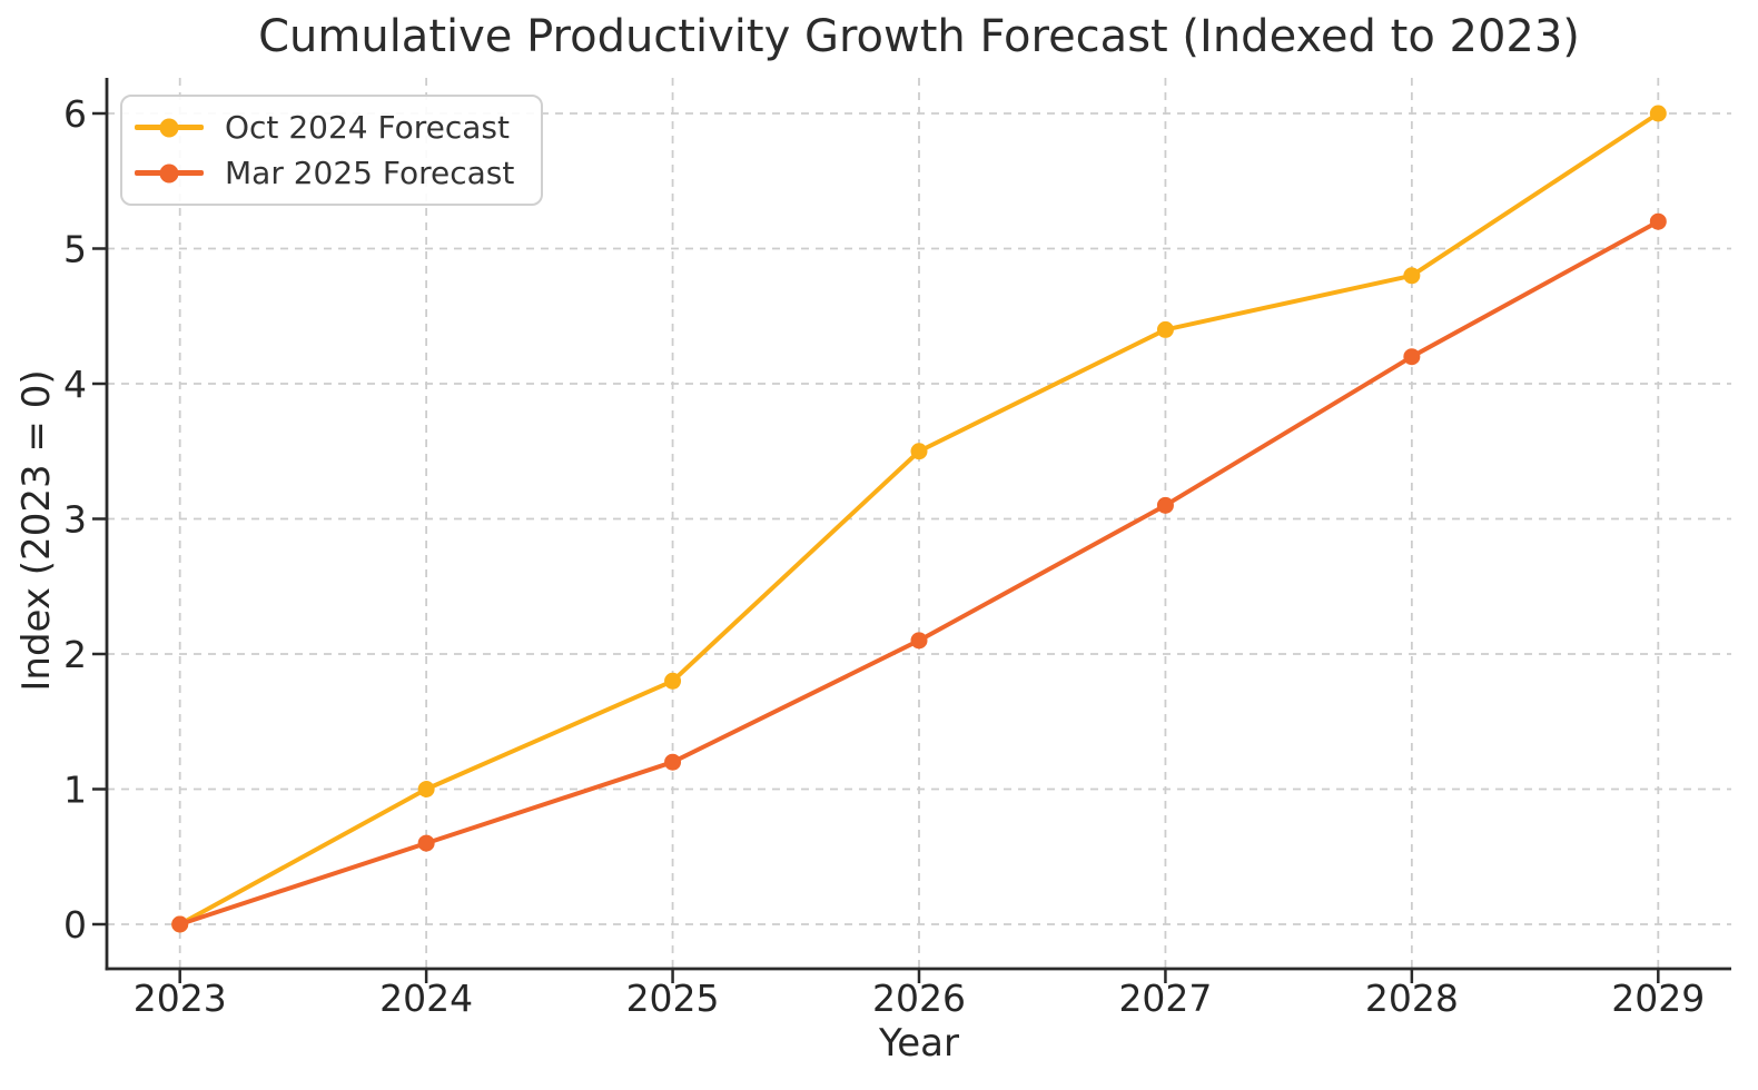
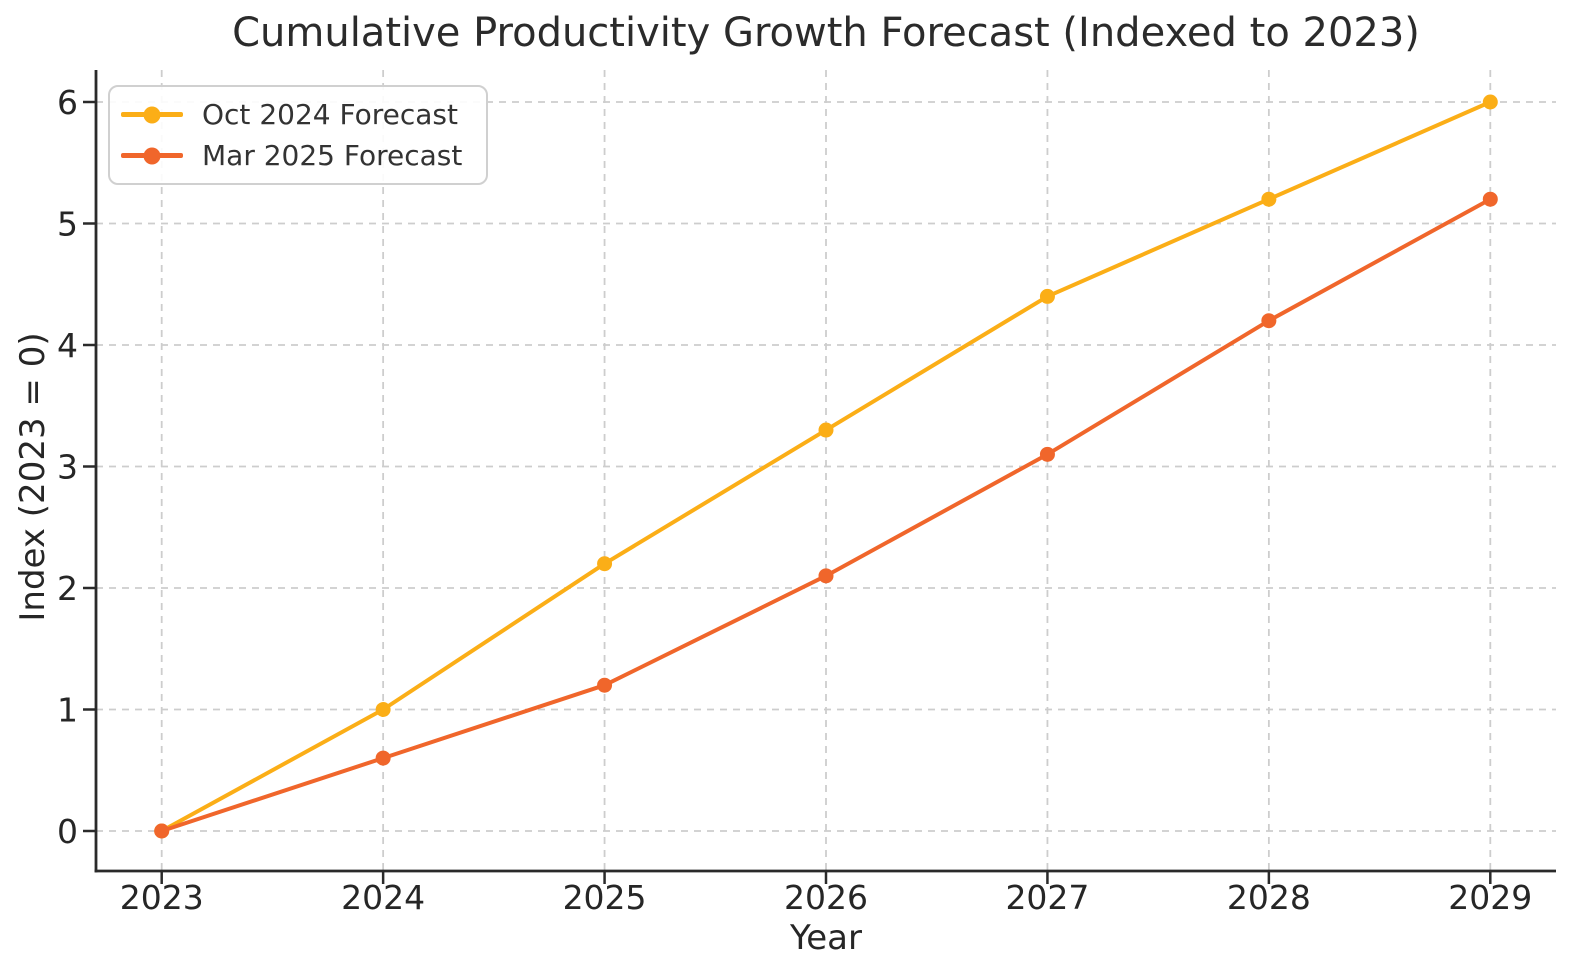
Oct 2024 Forecast/2025: 1.8 -> 2.2
Oct 2024 Forecast/2026: 3.5 -> 3.3
Oct 2024 Forecast/2028: 4.8 -> 5.2
